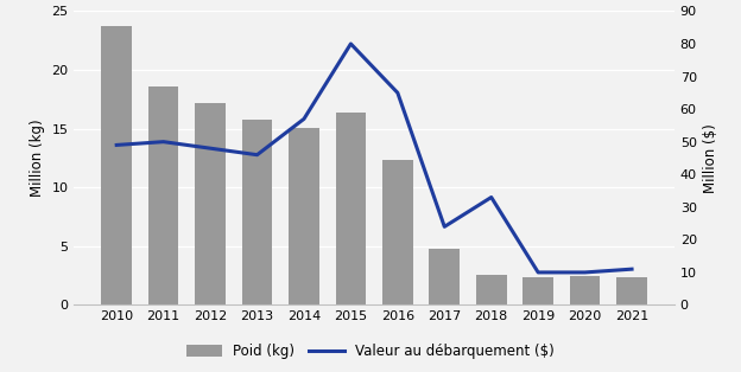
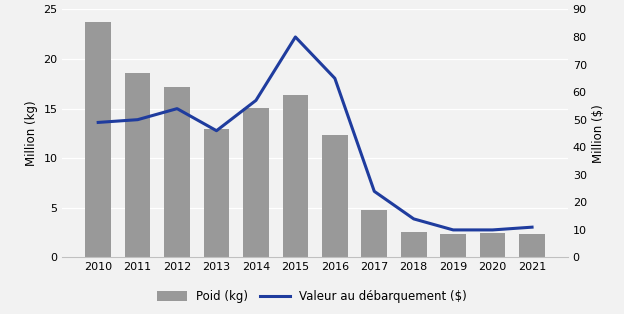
Valeur au débarquement ($)/2012: 48 -> 54
Poid (kg)/2013: 15.8 -> 12.9
Valeur au débarquement ($)/2018: 33 -> 14
